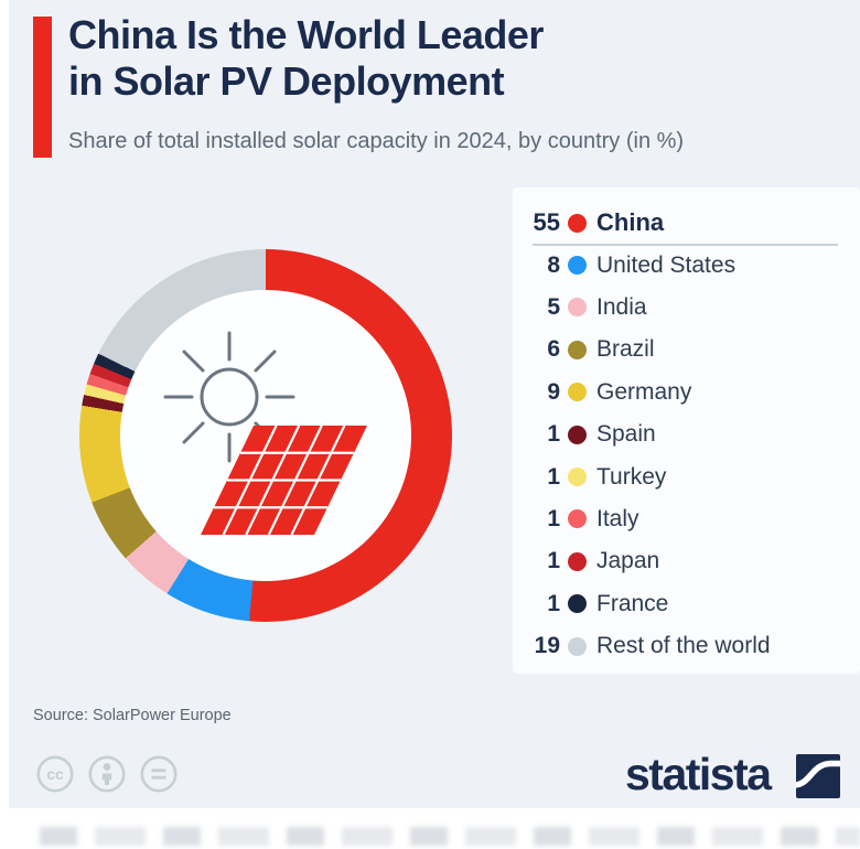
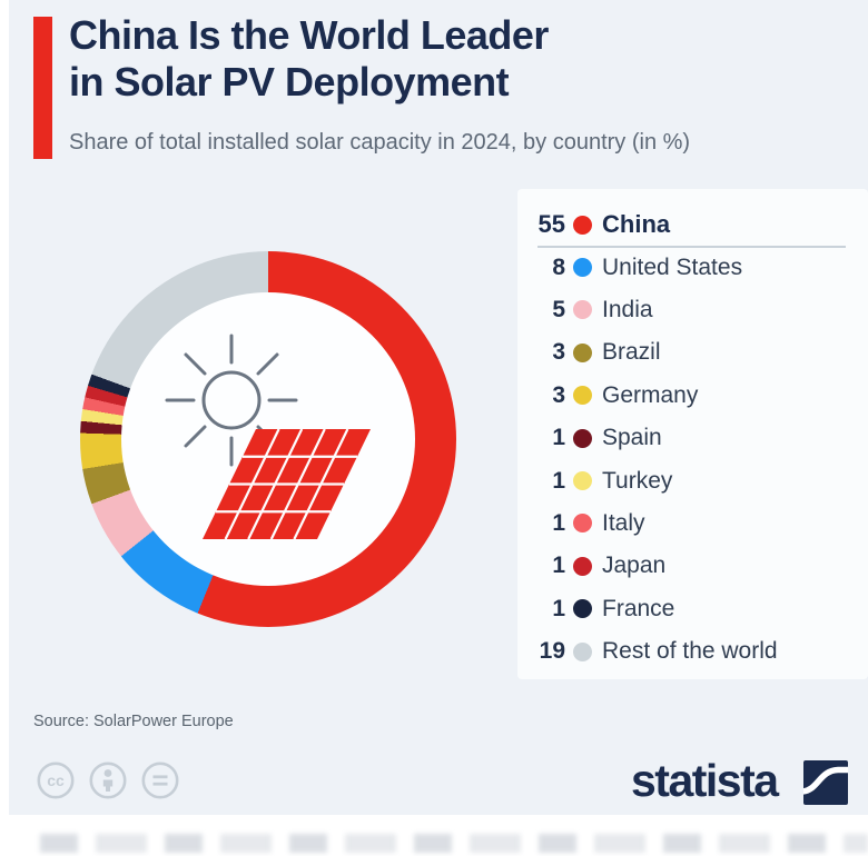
Brazil: 6 -> 3
Germany: 9 -> 3
